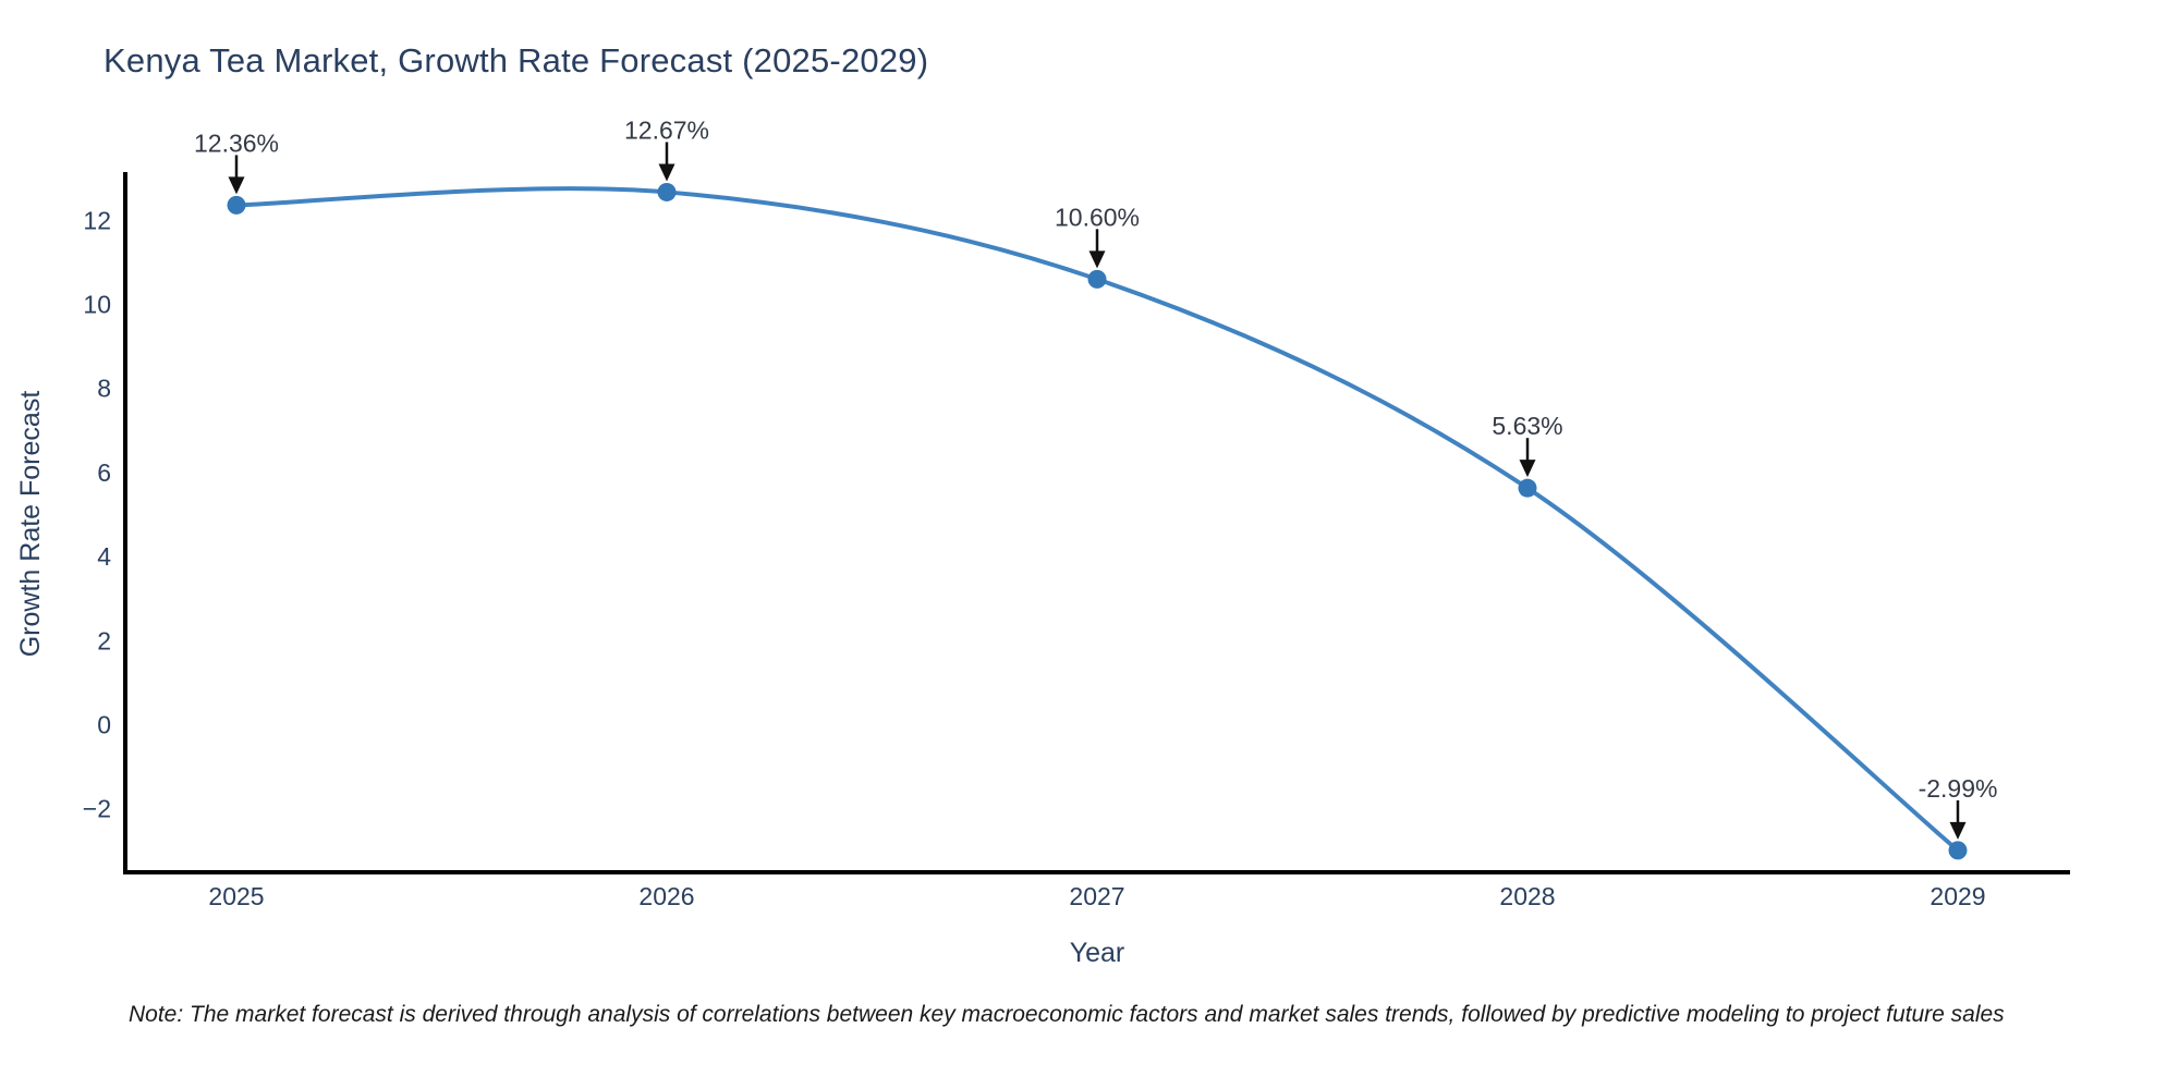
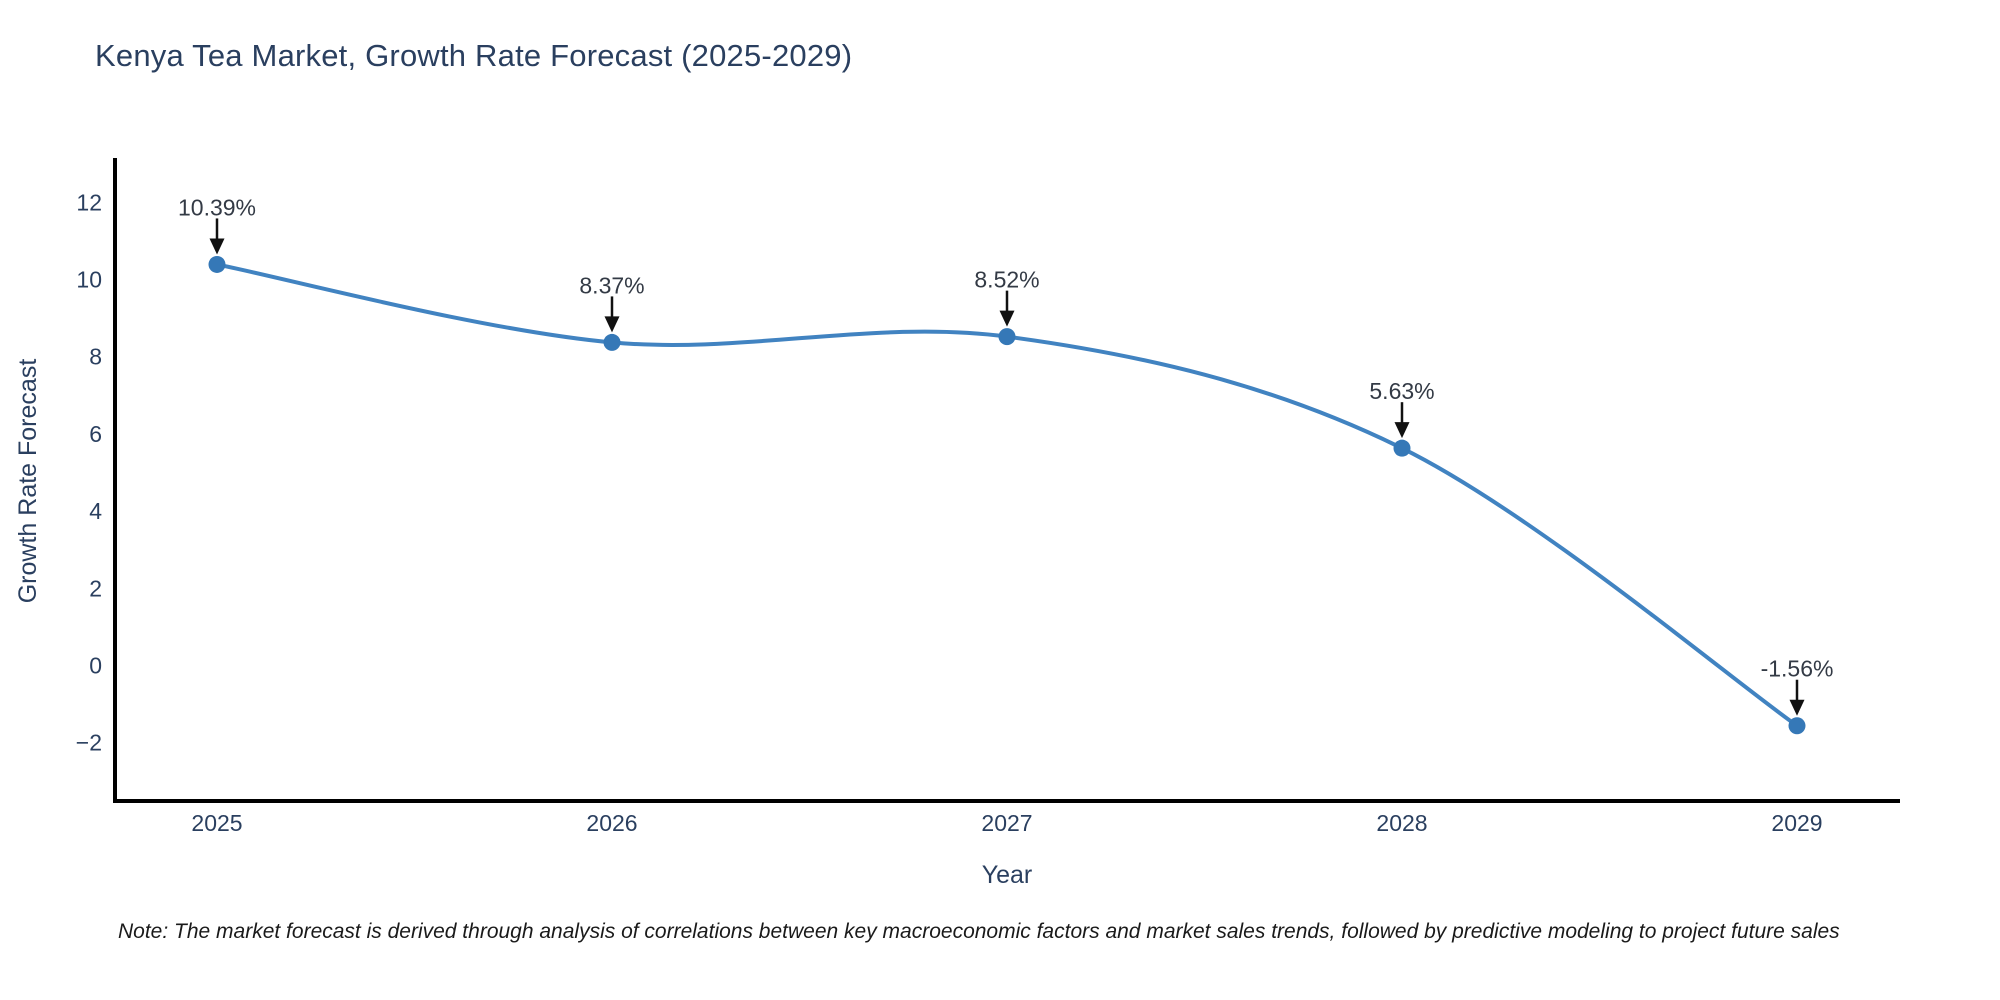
2025: 12.36% -> 10.39%
2026: 12.67% -> 8.37%
2027: 10.60% -> 8.52%
2029: -2.99% -> -1.56%
